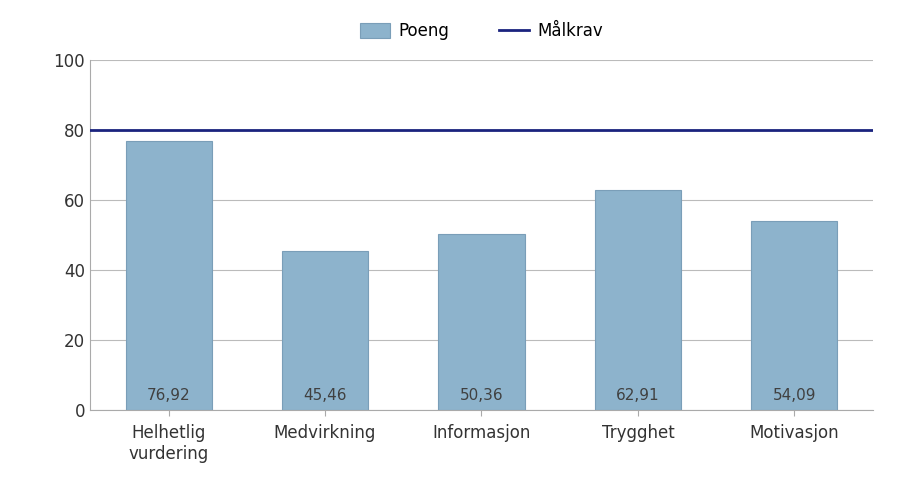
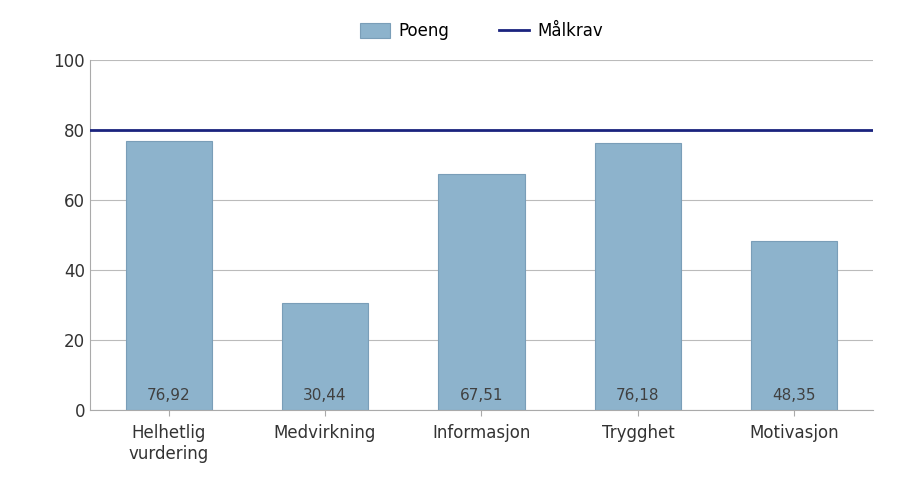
Medvirkning: 45,46 -> 30,44
Informasjon: 50,36 -> 67,51
Trygghet: 62,91 -> 76,18
Motivasjon: 54,09 -> 48,35
